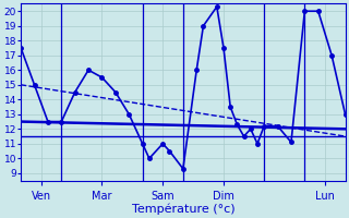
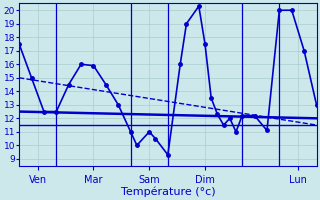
Mar: 15.5 -> 15.9
